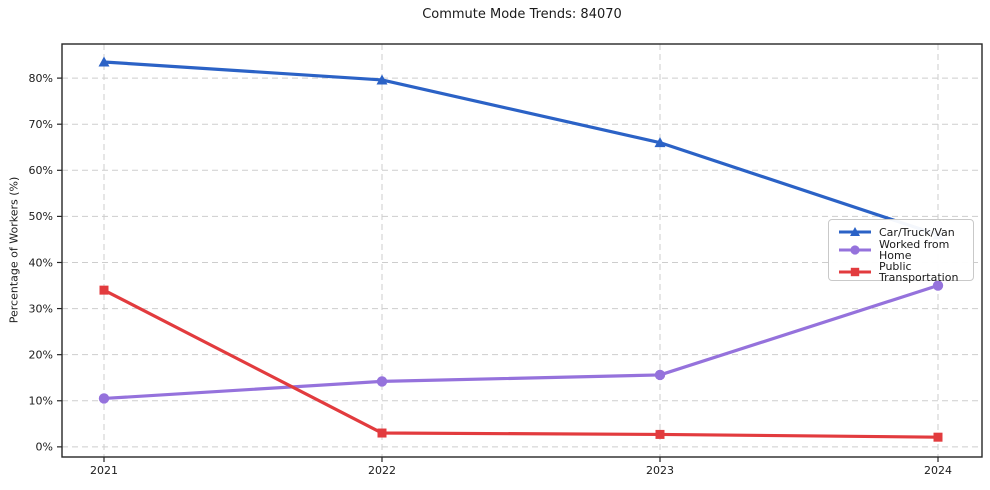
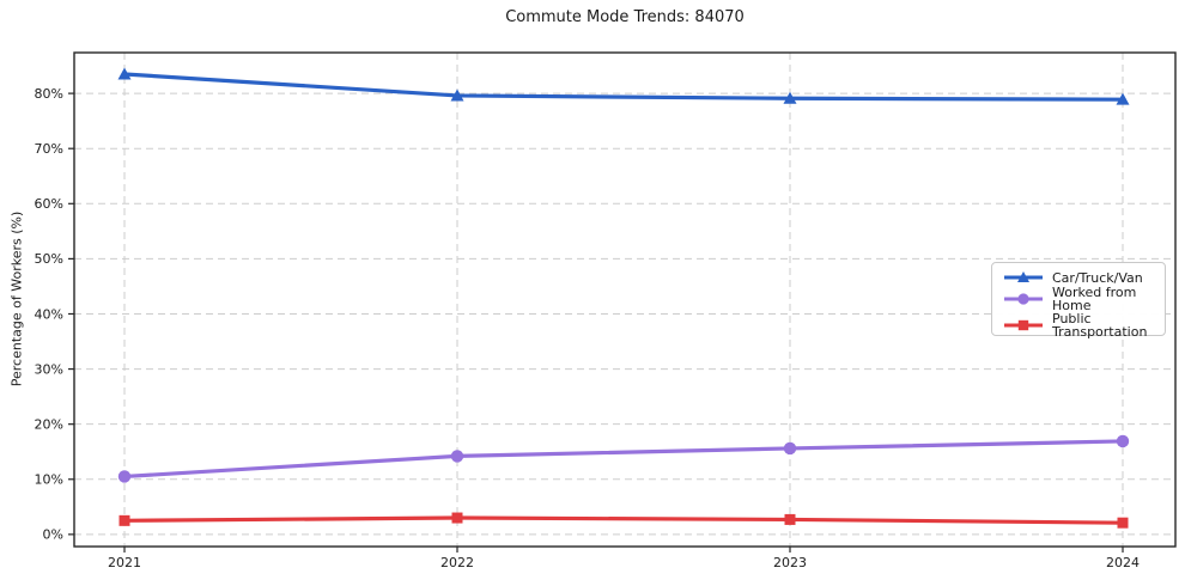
Public Transportation/2021: 34% -> 2%
Car/Truck/Van/2023: 66% -> 79%
Car/Truck/Van/2024: 46% -> 79%
Worked from Home/2024: 35% -> 17%
